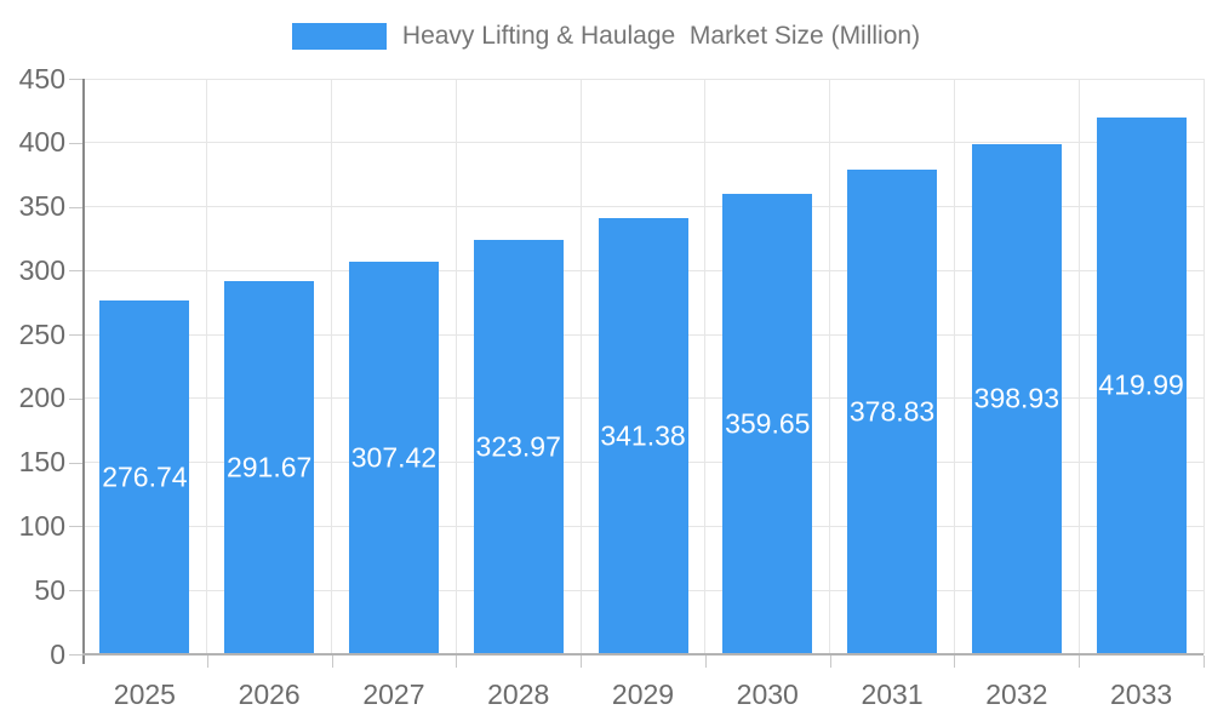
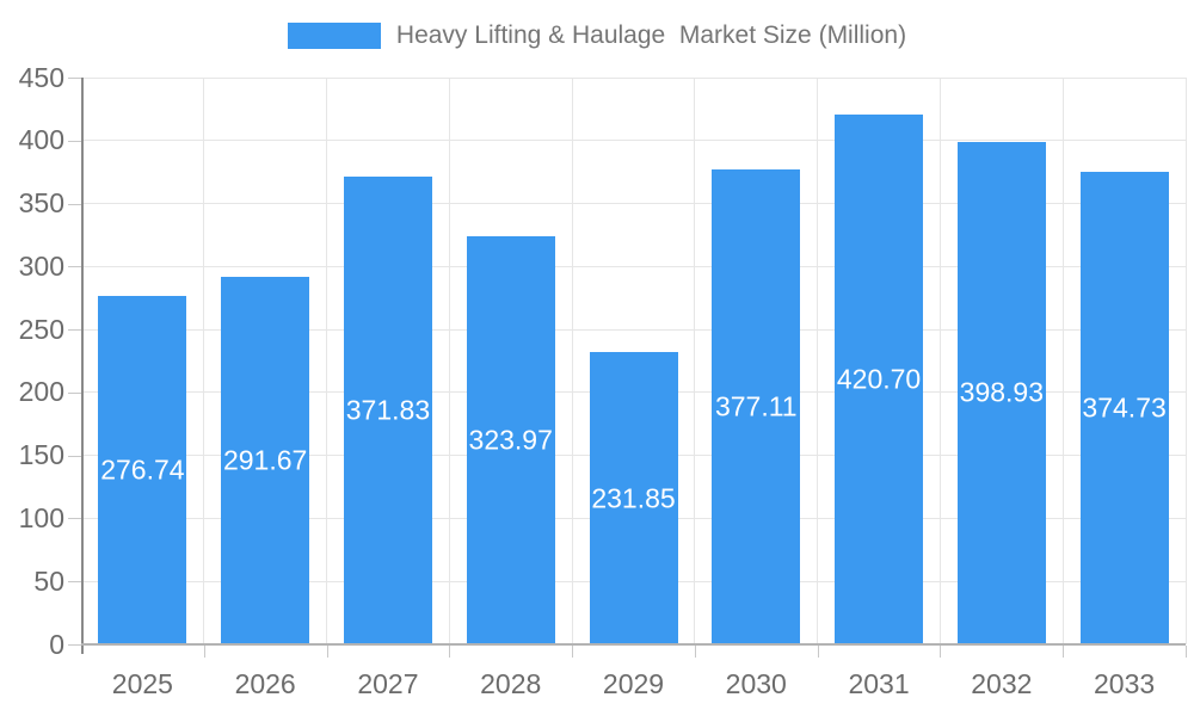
2027: 307.42 -> 371.83
2029: 341.38 -> 231.85
2030: 359.65 -> 377.11
2031: 378.83 -> 420.70
2033: 419.99 -> 374.73
